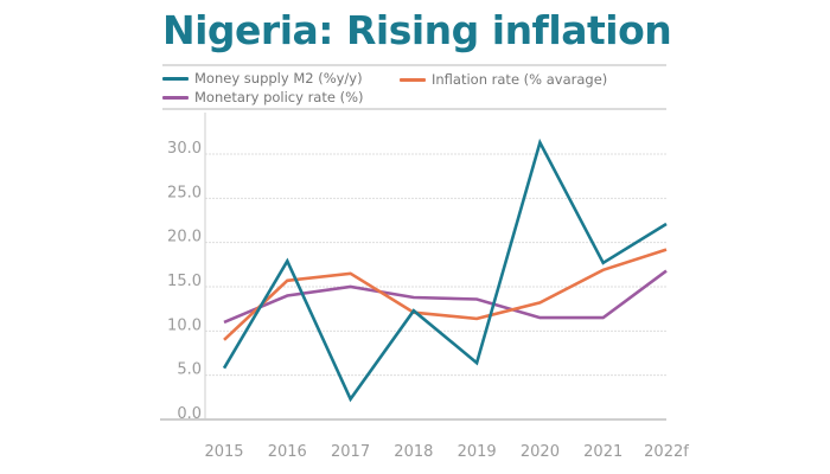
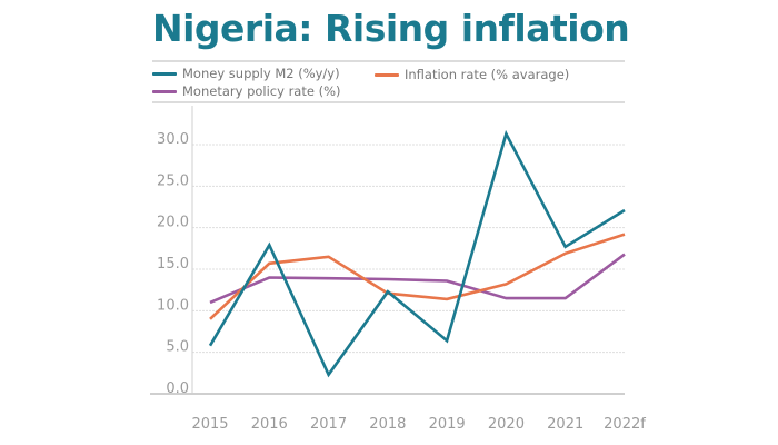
Monetary policy rate (%)/2017: 15 -> 14
